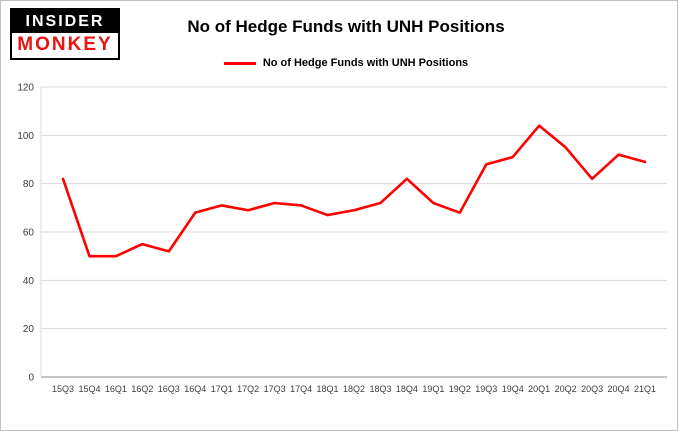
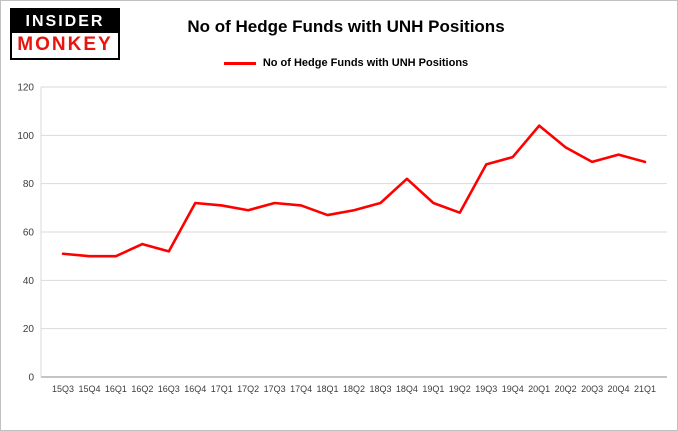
15Q3: 82 -> 51
16Q4: 68 -> 72
20Q3: 82 -> 89
